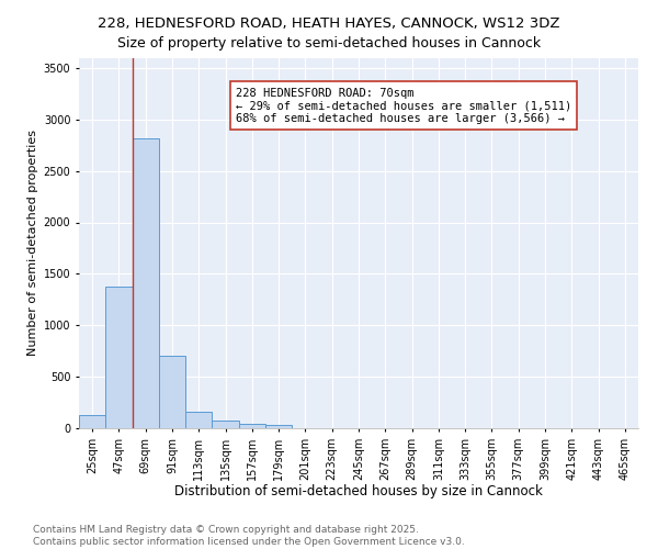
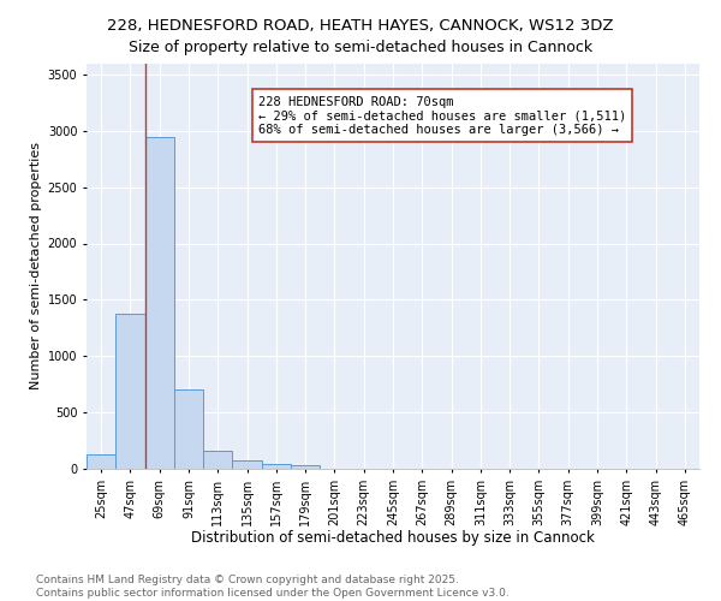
69sqm: 2820 -> 2940
